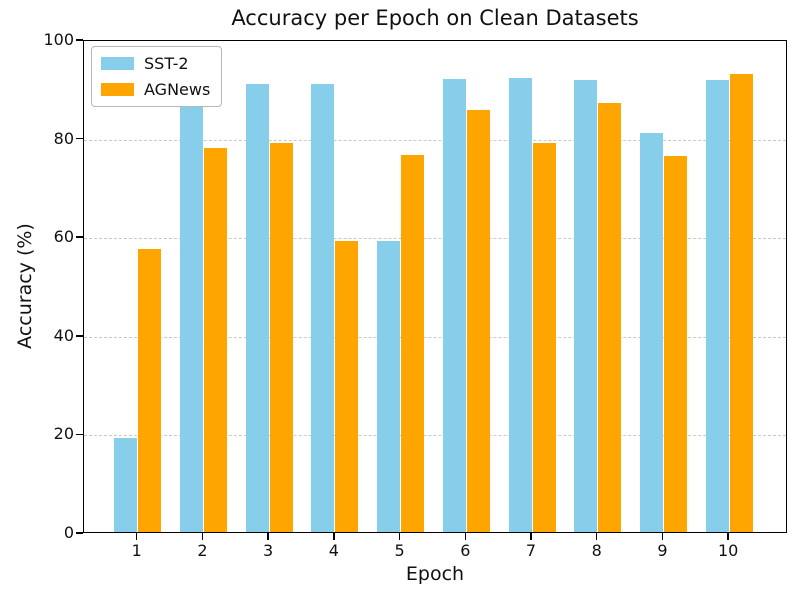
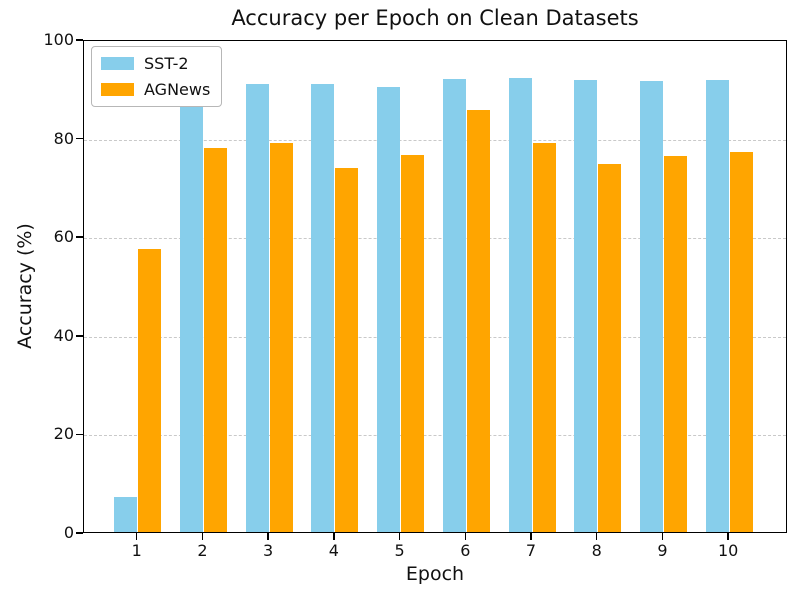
SST-2/1: 19 -> 7
AGNews/4: 59 -> 74
SST-2/5: 59 -> 90
AGNews/8: 87 -> 75
SST-2/9: 81 -> 92
AGNews/10: 93 -> 77
